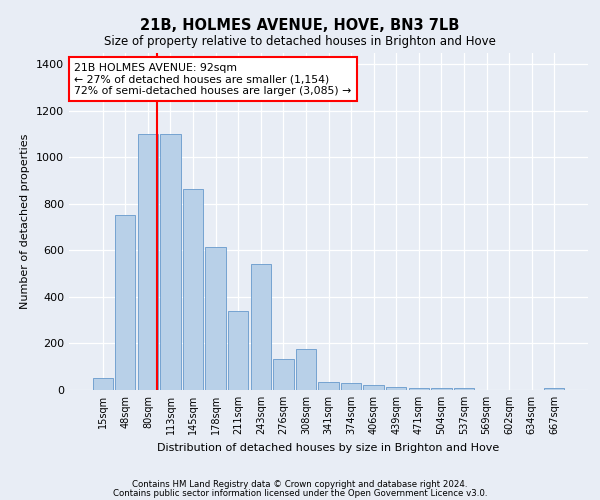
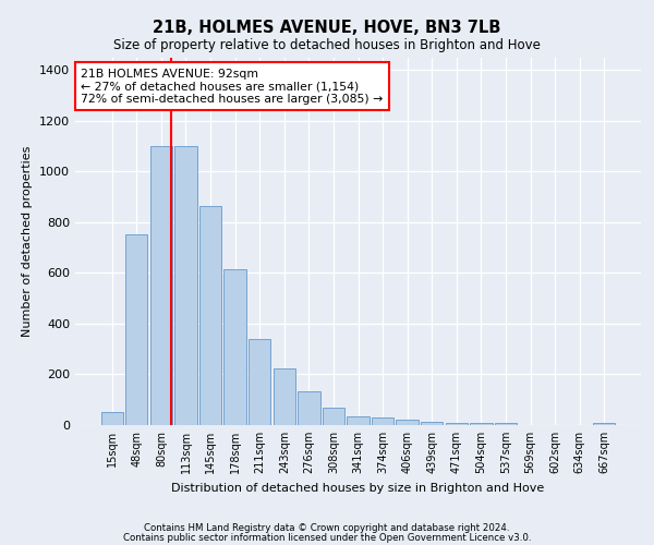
243sqm: 540 -> 225
308sqm: 175 -> 70
